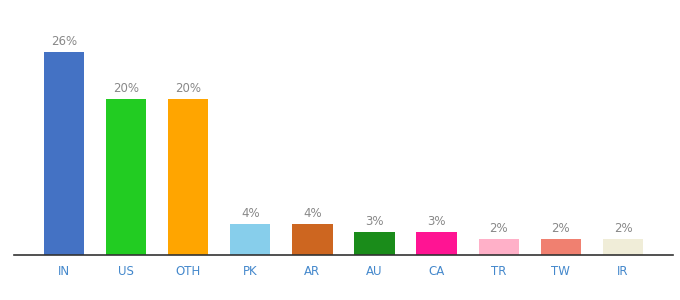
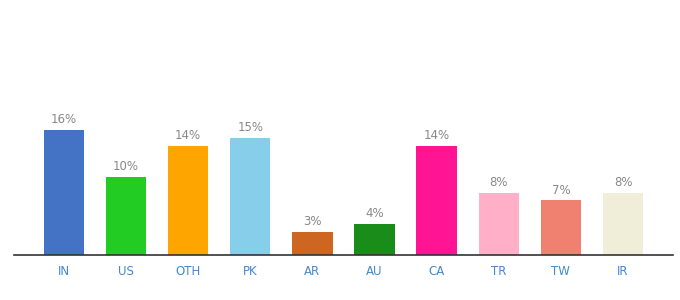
IN: 26% -> 16%
US: 20% -> 10%
OTH: 20% -> 14%
PK: 4% -> 15%
AR: 4% -> 3%
AU: 3% -> 4%
CA: 3% -> 14%
TR: 2% -> 8%
TW: 2% -> 7%
IR: 2% -> 8%
